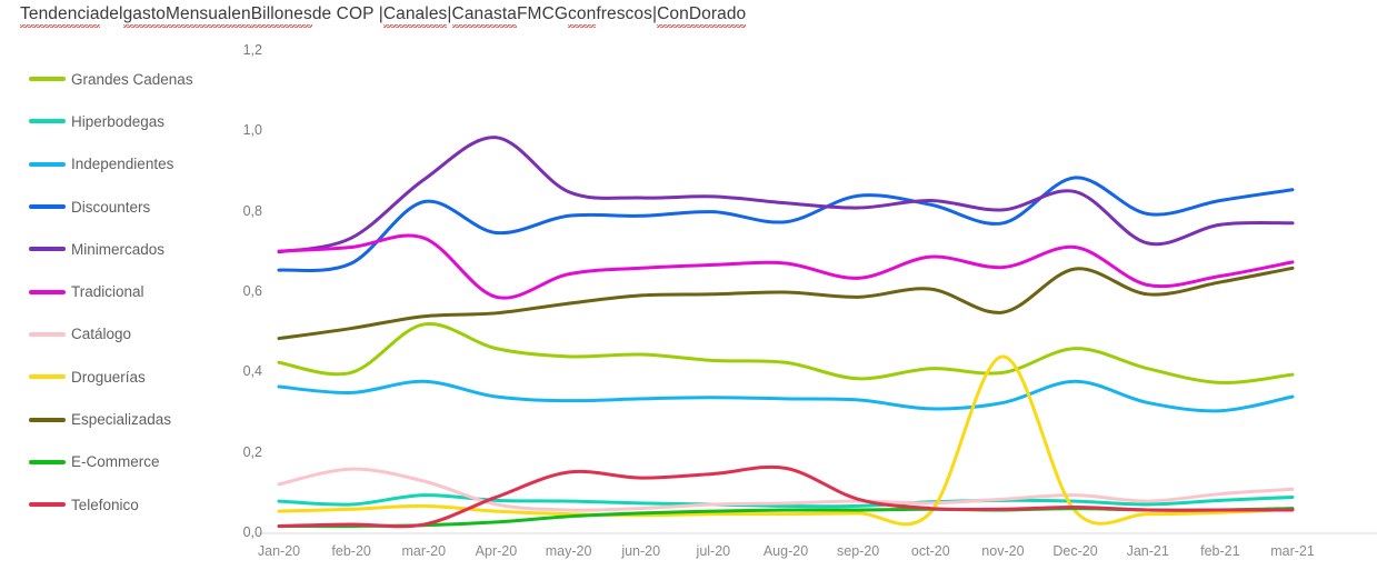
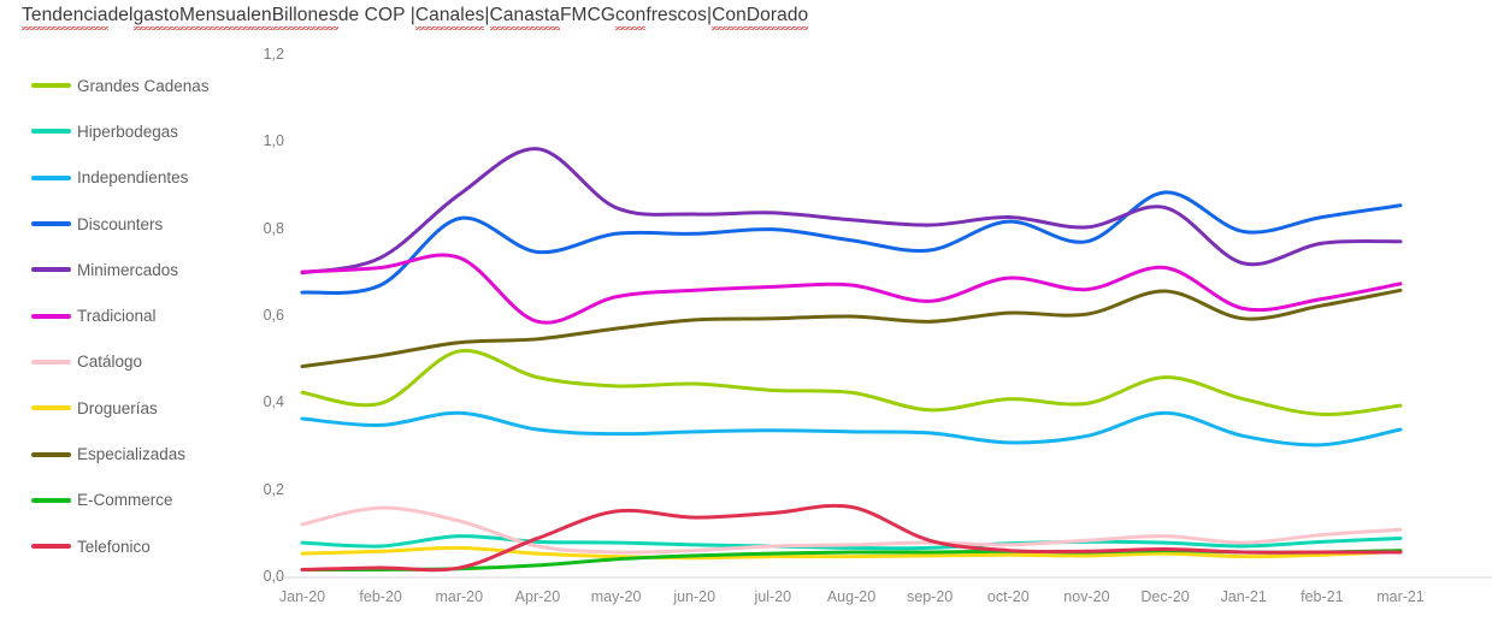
Discounters/sep-20: 0,84 -> 0,75
Droguerías/nov-20: 0,44 -> 0,05
Especializadas/nov-20: 0,55 -> 0,60
